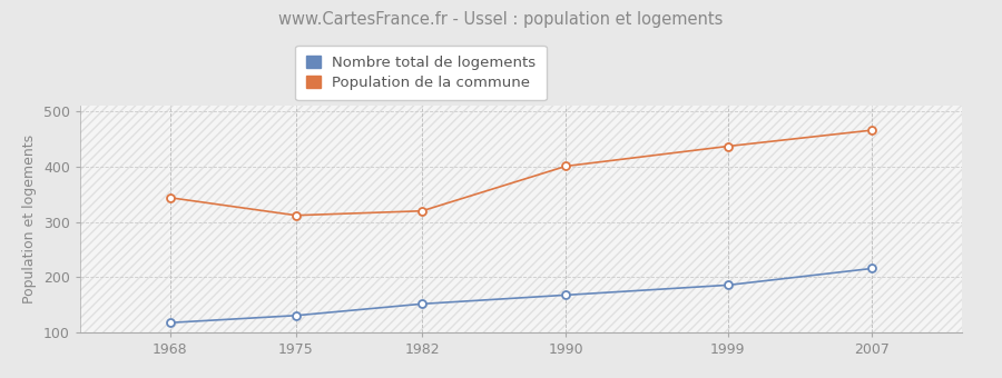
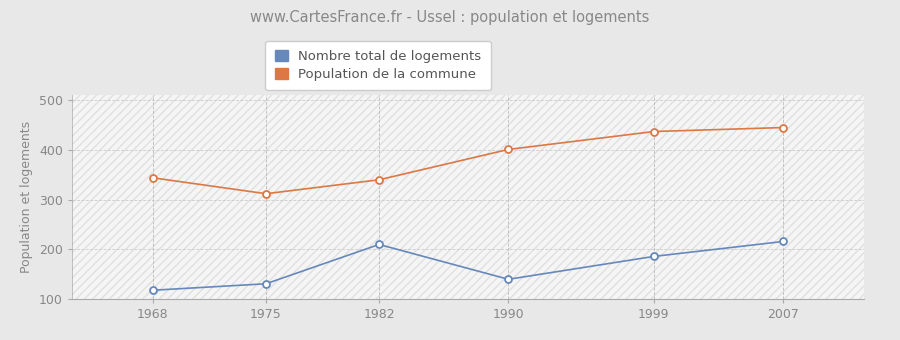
Nombre total de logements/1982: 152 -> 210
Population de la commune/1982: 320 -> 340
Nombre total de logements/1990: 168 -> 140
Population de la commune/2007: 466 -> 445
